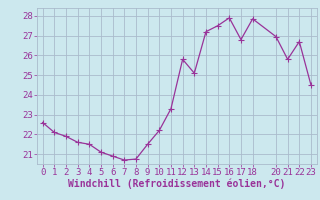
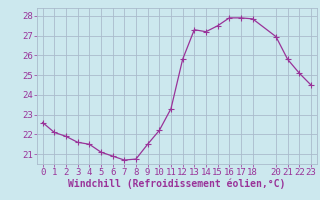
13: 25.1 -> 27.3
17: 26.8 -> 27.9
22: 26.7 -> 25.1
